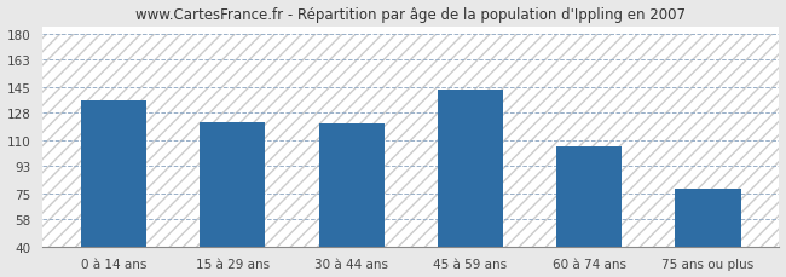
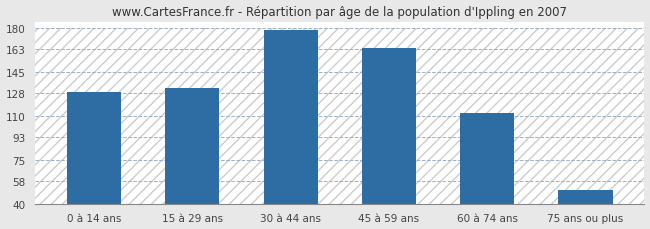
0 à 14 ans: 136 -> 129
15 à 29 ans: 122 -> 132
30 à 44 ans: 121 -> 178
45 à 59 ans: 143 -> 164
60 à 74 ans: 106 -> 112
75 ans ou plus: 78 -> 51
